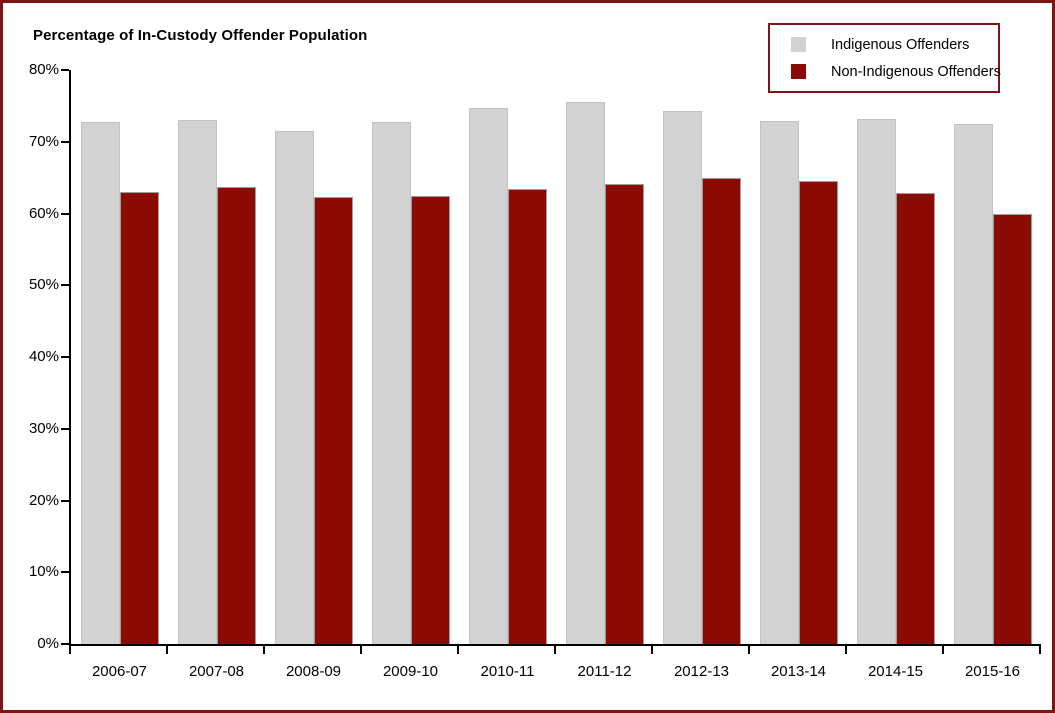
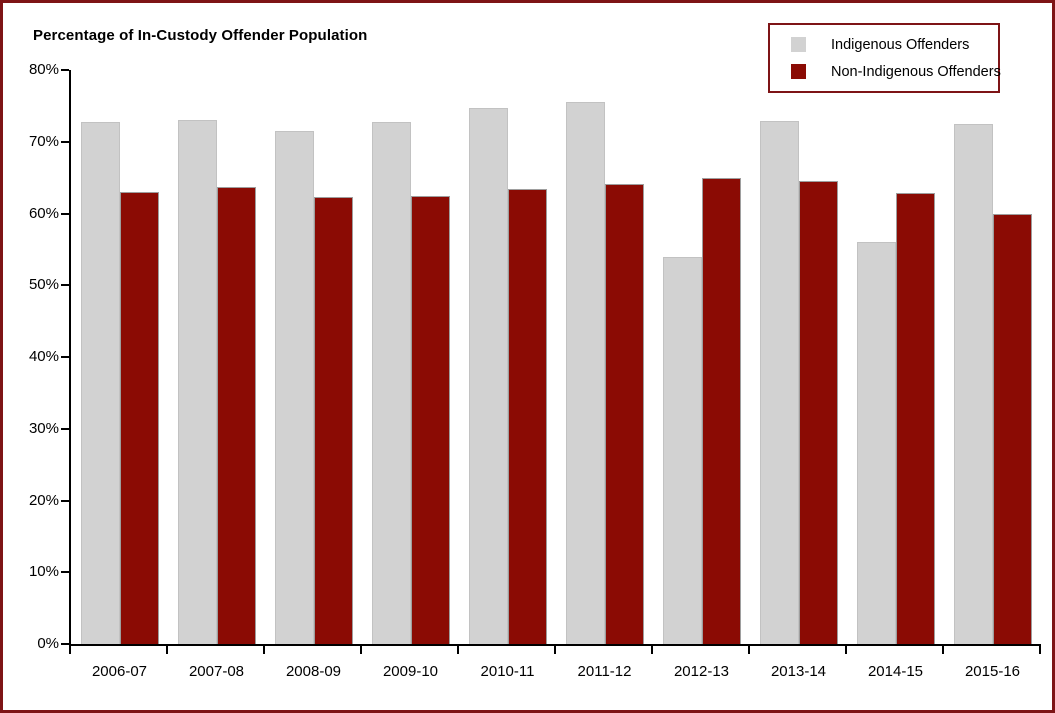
Indigenous Offenders/2012-13: 74% -> 54%
Indigenous Offenders/2014-15: 73% -> 56%
